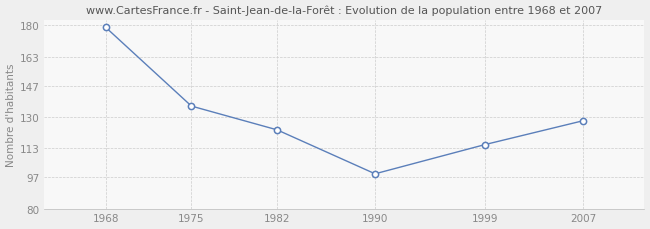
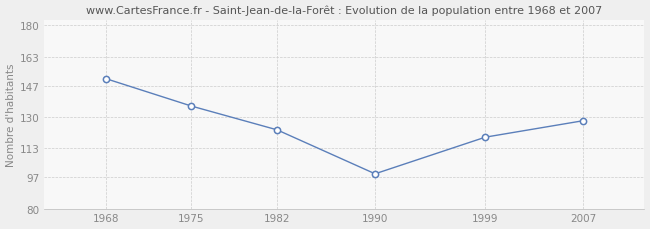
1968: 179 -> 151
1999: 115 -> 119
